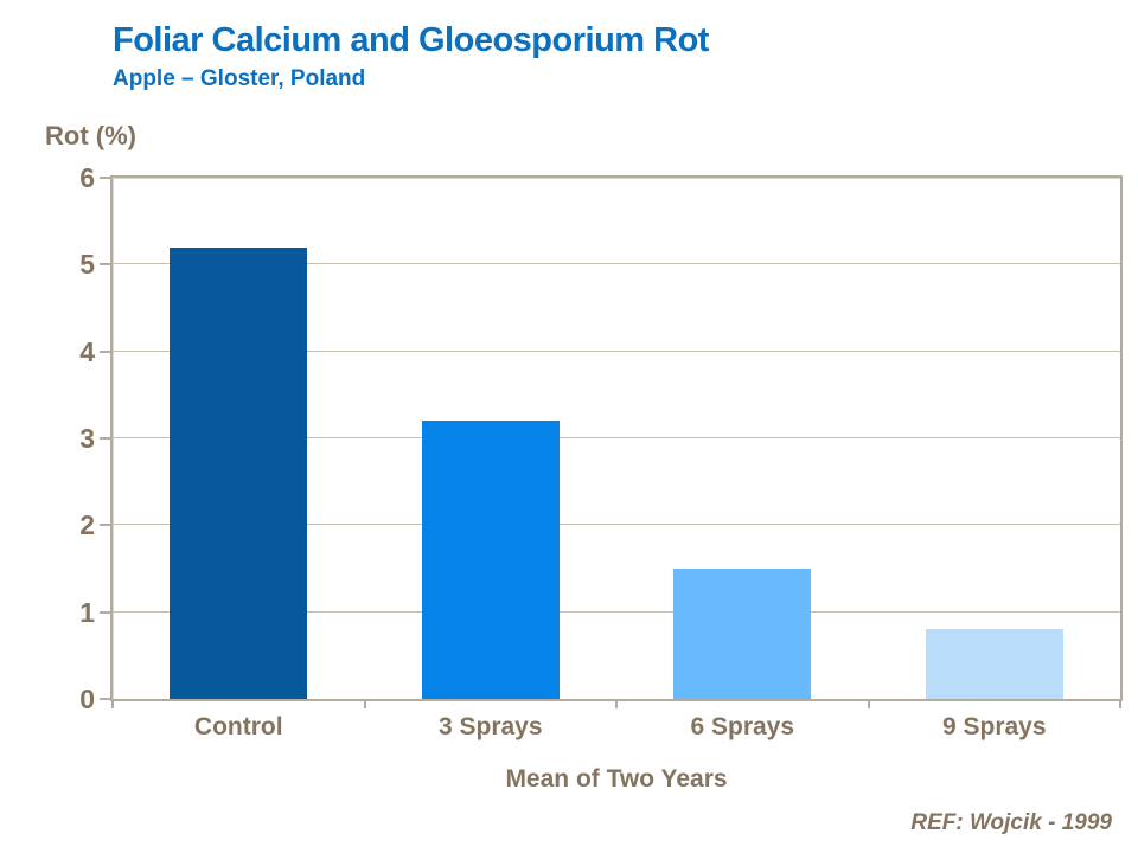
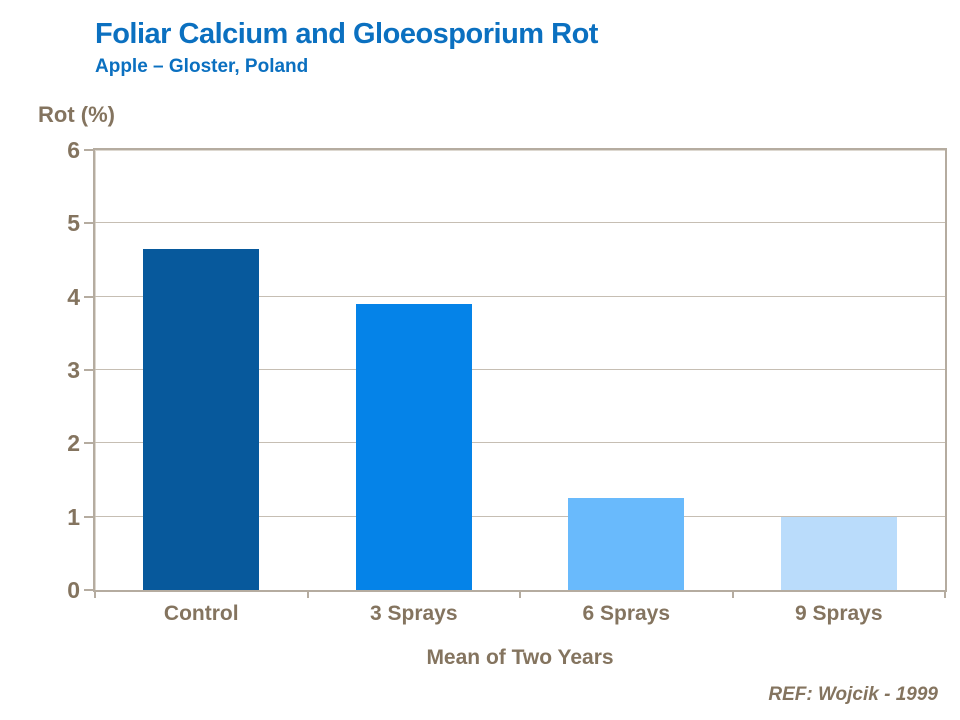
Control: 5.2 -> 4.7
3 Sprays: 3.2 -> 3.9
6 Sprays: 1.5 -> 1.2
9 Sprays: 0.8 -> 1.0
